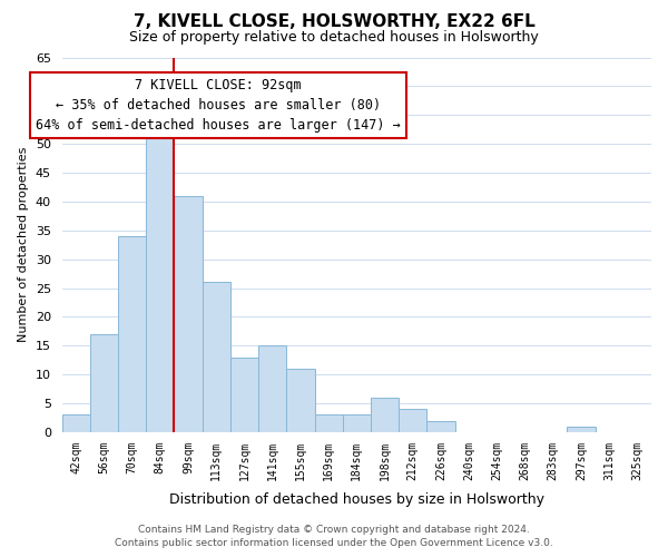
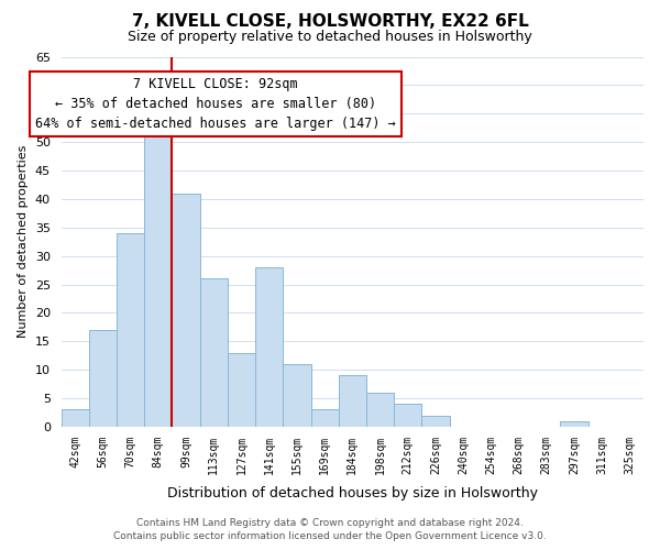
141sqm: 15 -> 28
184sqm: 3 -> 9
